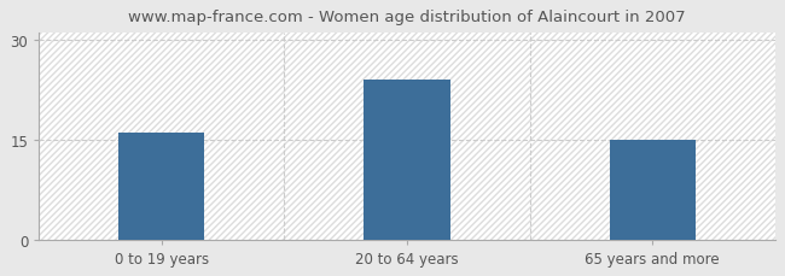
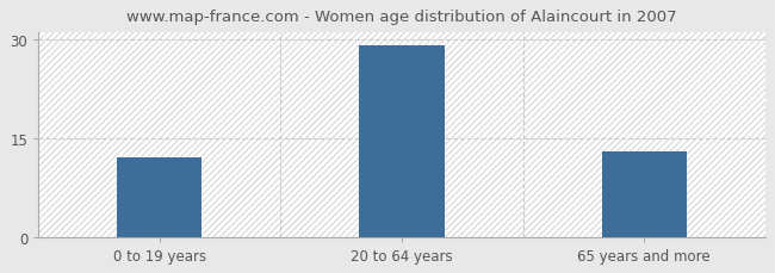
0 to 19 years: 16 -> 12
20 to 64 years: 24 -> 29
65 years and more: 15 -> 13
